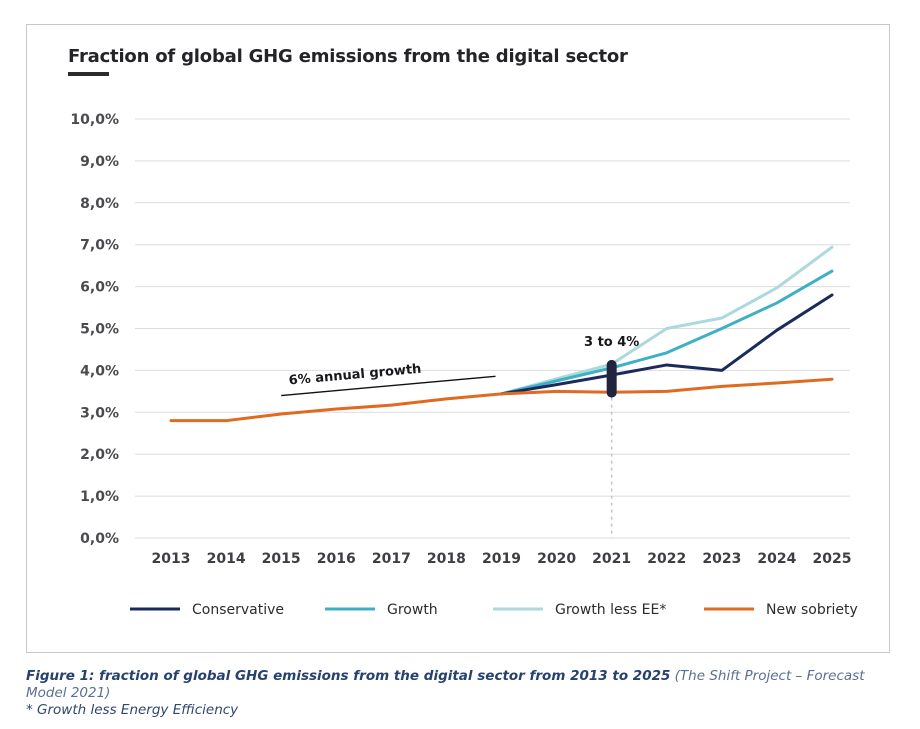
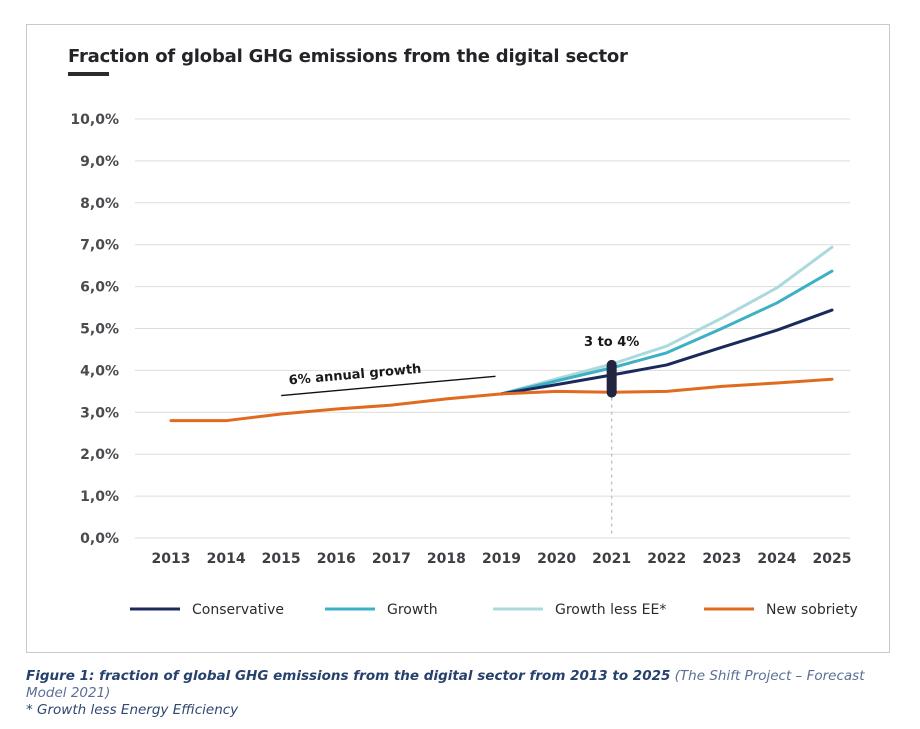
Growth less EE*/2022: 5,0% -> 4,6%
Conservative/2023: 4,0% -> 4,5%
Conservative/2025: 5,8% -> 5,4%
